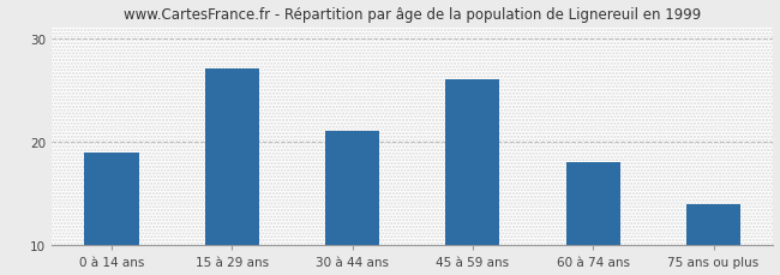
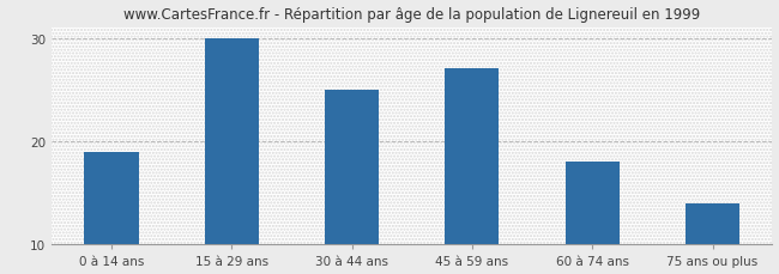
15 à 29 ans: 27 -> 30
30 à 44 ans: 21 -> 25
45 à 59 ans: 26 -> 27
